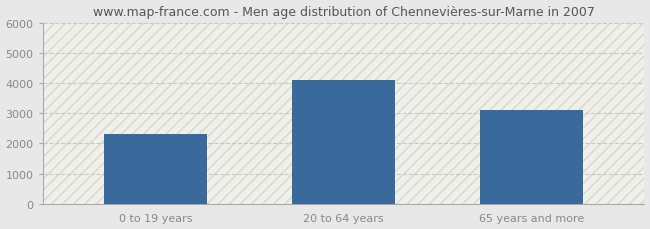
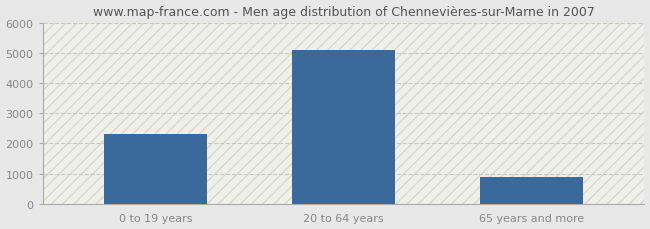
20 to 64 years: 4100 -> 5100
65 years and more: 3100 -> 900
